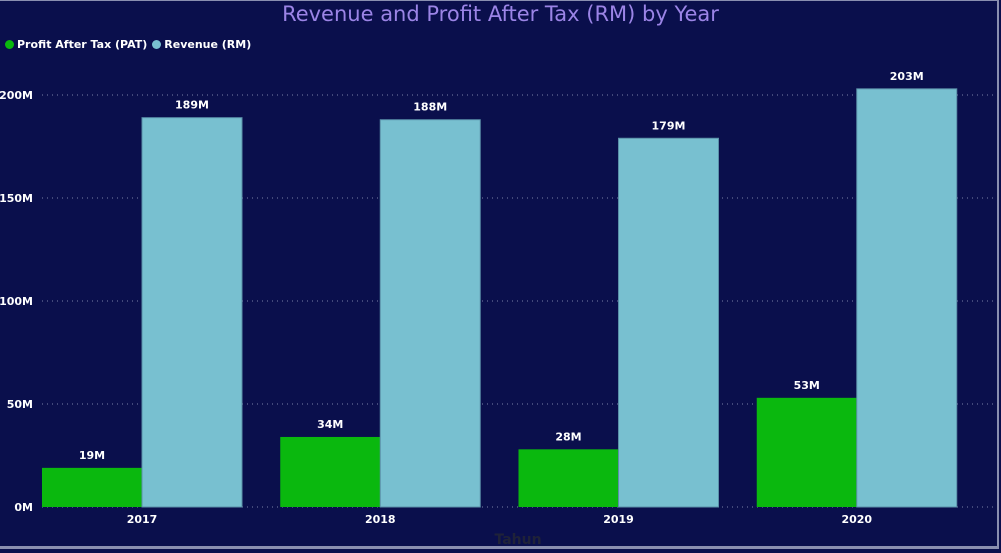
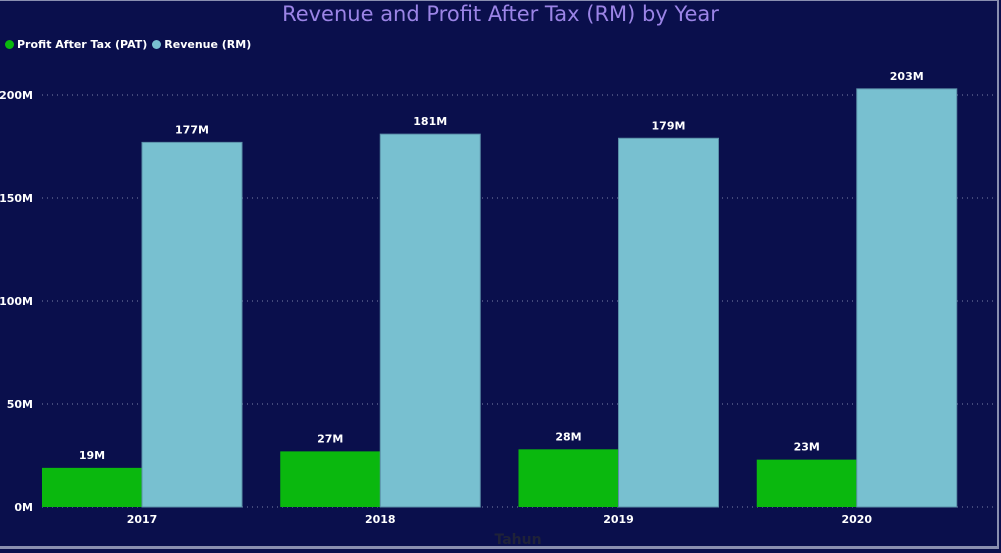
Revenue (RM)/2017: 189M -> 177M
Profit After Tax (PAT)/2018: 34M -> 27M
Revenue (RM)/2018: 188M -> 181M
Profit After Tax (PAT)/2020: 53M -> 23M
